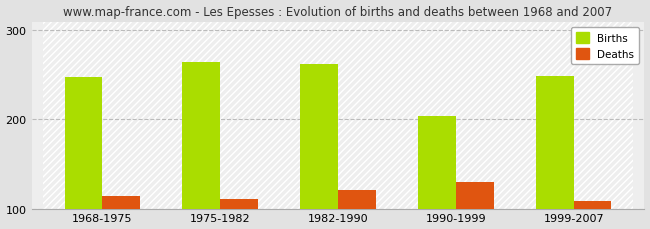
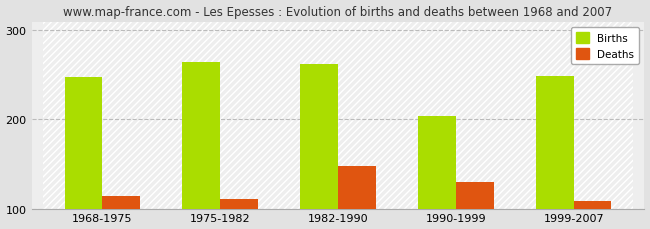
Deaths/1982-1990: 121 -> 148
